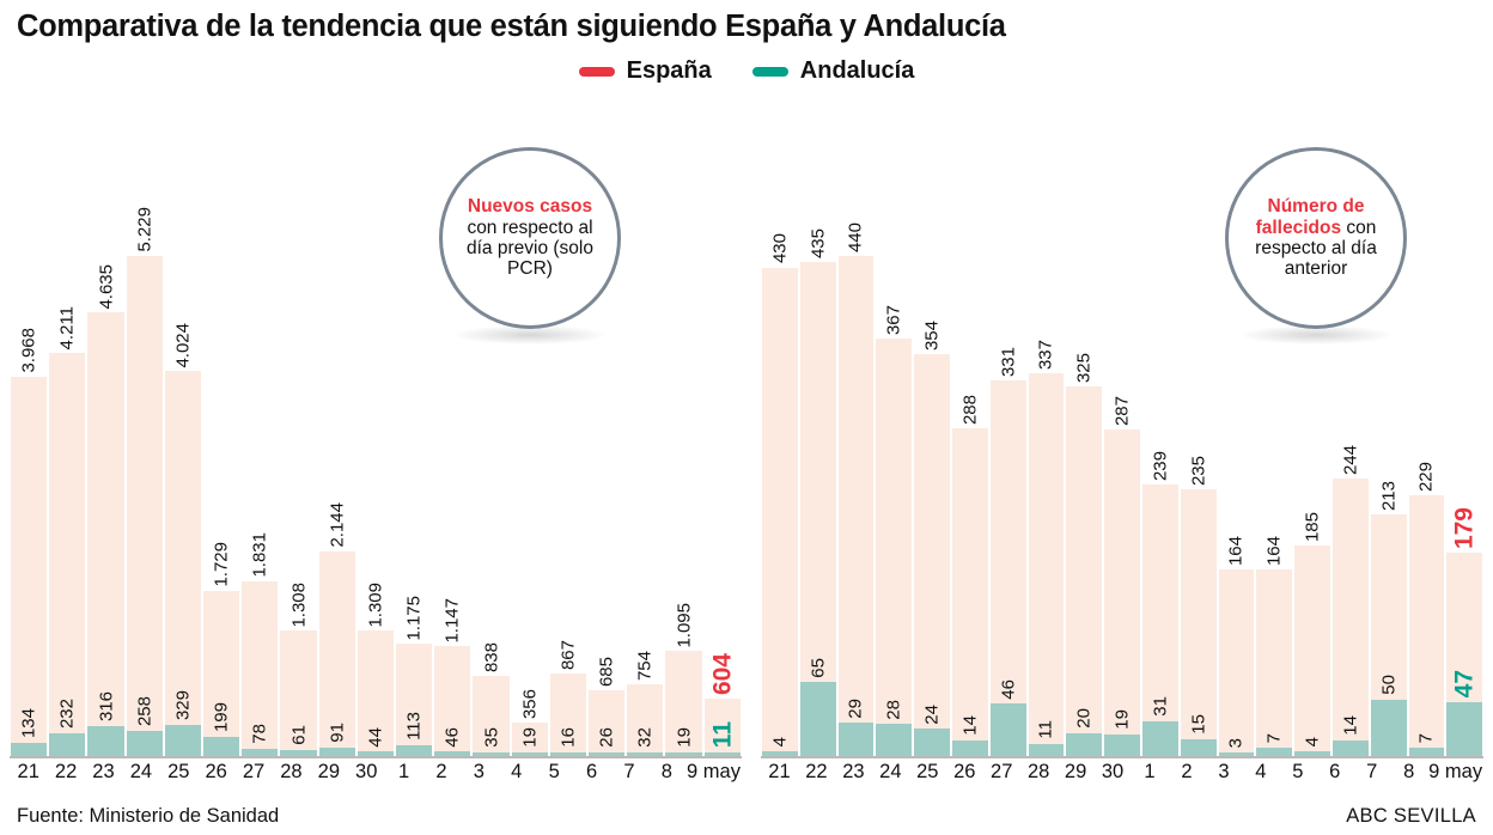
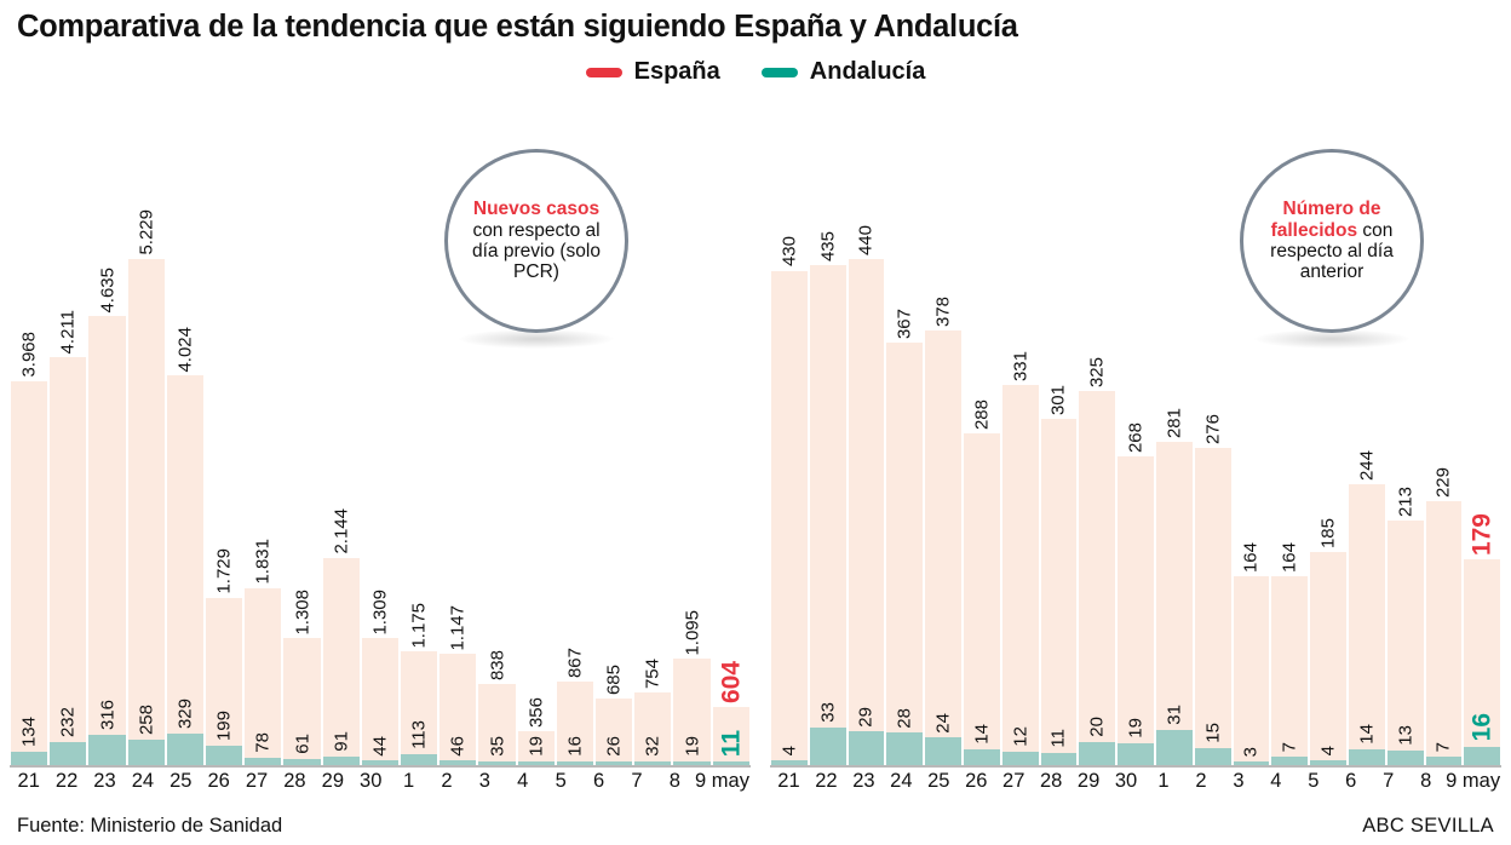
Número de fallecidos con respecto al día anterior/Andalucía/22: 65 -> 33
Número de fallecidos con respecto al día anterior/España/25: 354 -> 378
Número de fallecidos con respecto al día anterior/Andalucía/27: 46 -> 12
Número de fallecidos con respecto al día anterior/España/28: 337 -> 301
Número de fallecidos con respecto al día anterior/España/30: 287 -> 268
Número de fallecidos con respecto al día anterior/España/1: 239 -> 281
Número de fallecidos con respecto al día anterior/España/2: 235 -> 276
Número de fallecidos con respecto al día anterior/Andalucía/7: 50 -> 13
Número de fallecidos con respecto al día anterior/Andalucía/9 may: 47 -> 16
